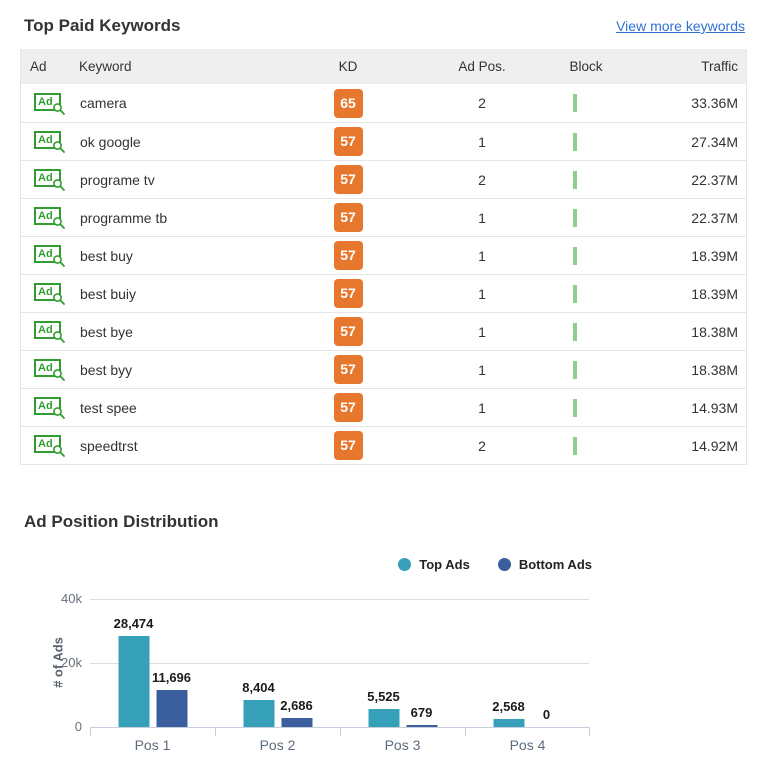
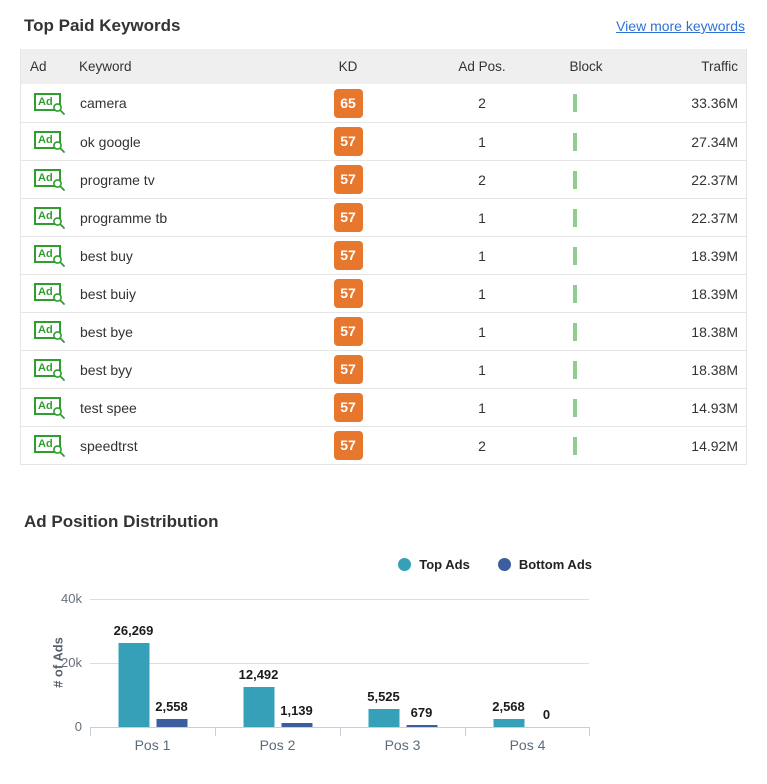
Top Ads/Pos 1: 28,474 -> 26,269
Bottom Ads/Pos 1: 11,696 -> 2,558
Top Ads/Pos 2: 8,404 -> 12,492
Bottom Ads/Pos 2: 2,686 -> 1,139
